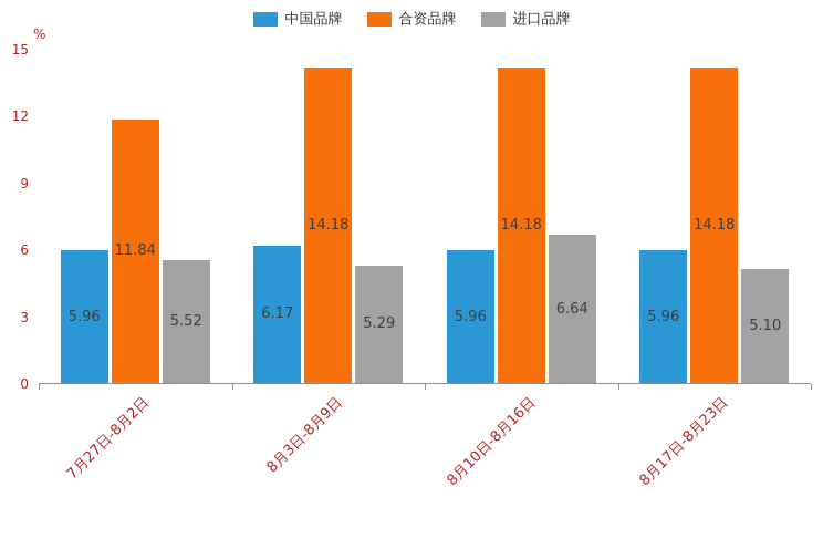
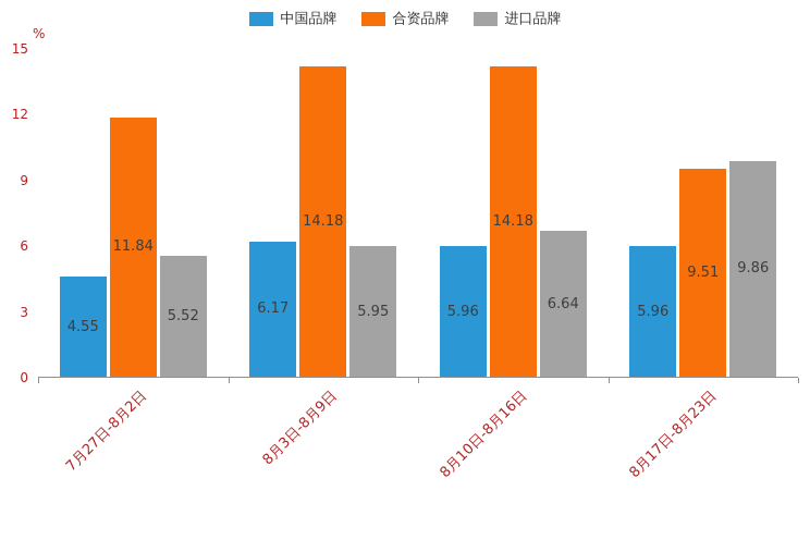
中国品牌/7月27日-8月2日: 5.96 -> 4.55
进口品牌/8月3日-8月9日: 5.29 -> 5.95
合资品牌/8月17日-8月23日: 14.18 -> 9.51
进口品牌/8月17日-8月23日: 5.10 -> 9.86
